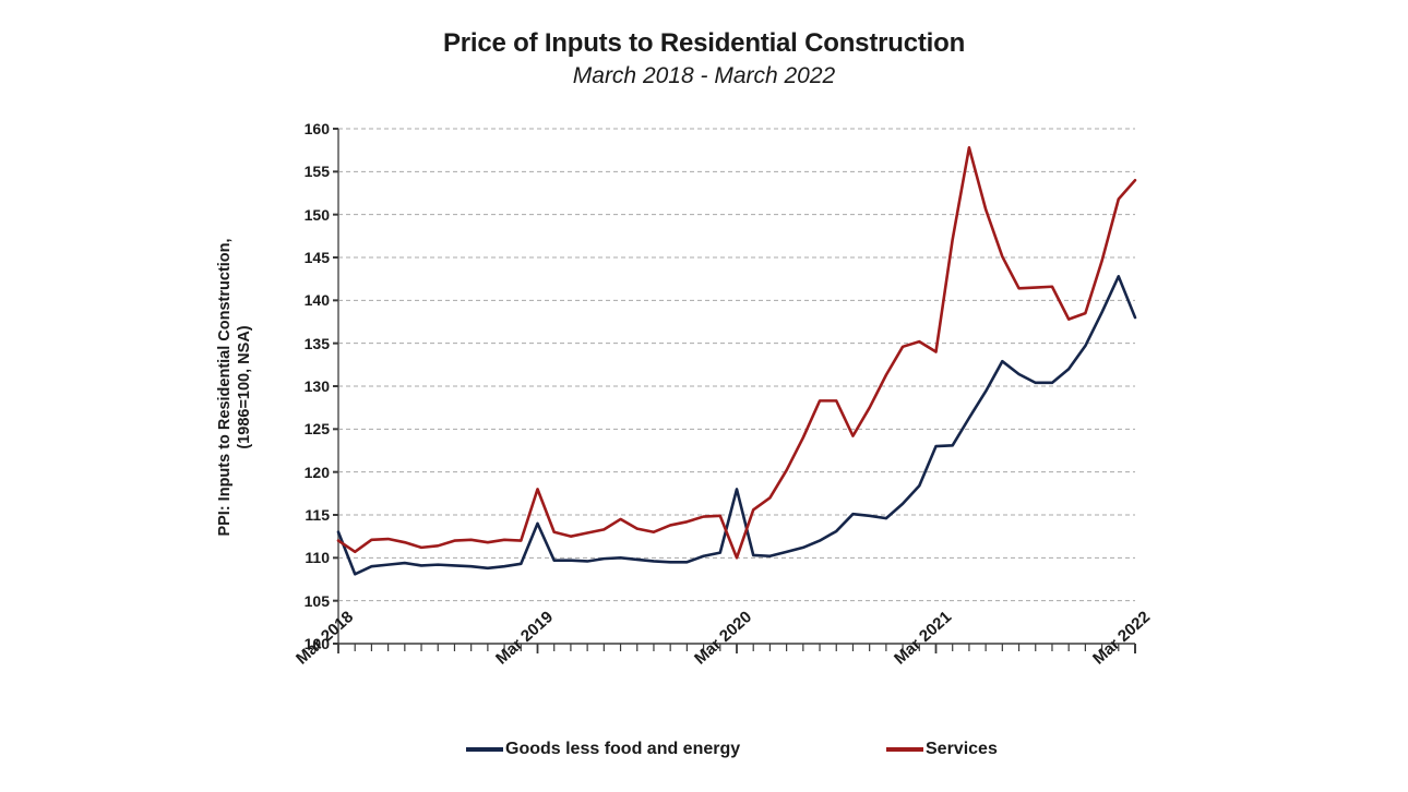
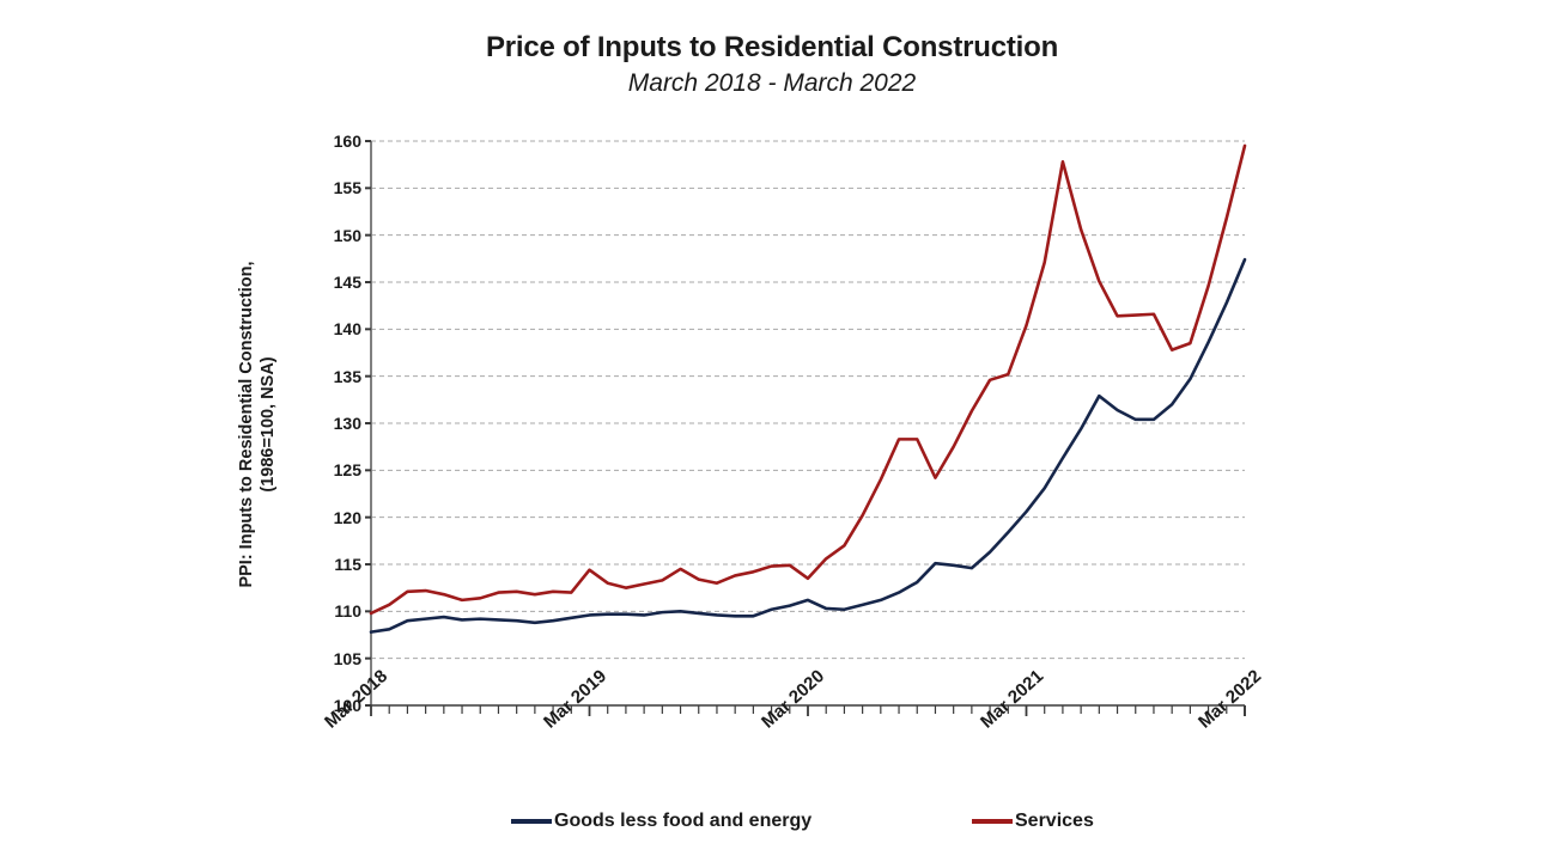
Goods less food and energy/Mar 2018: 113 -> 108
Services/Mar 2018: 112 -> 110
Goods less food and energy/Mar 2019: 114 -> 110
Services/Mar 2019: 118 -> 114
Goods less food and energy/Mar 2020: 118 -> 111
Services/Mar 2020: 110 -> 114
Goods less food and energy/Mar 2021: 123 -> 121
Services/Mar 2021: 134 -> 140
Goods less food and energy/Mar 2022: 138 -> 147
Services/Mar 2022: 154 -> 160
